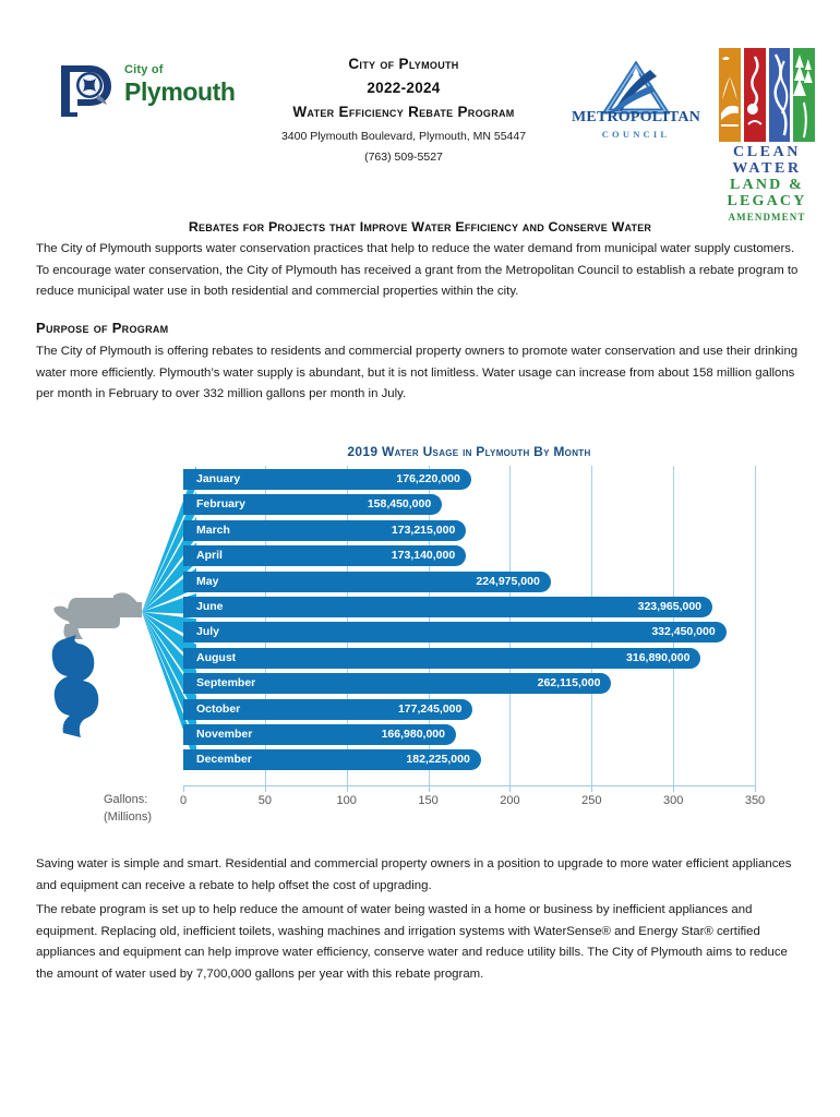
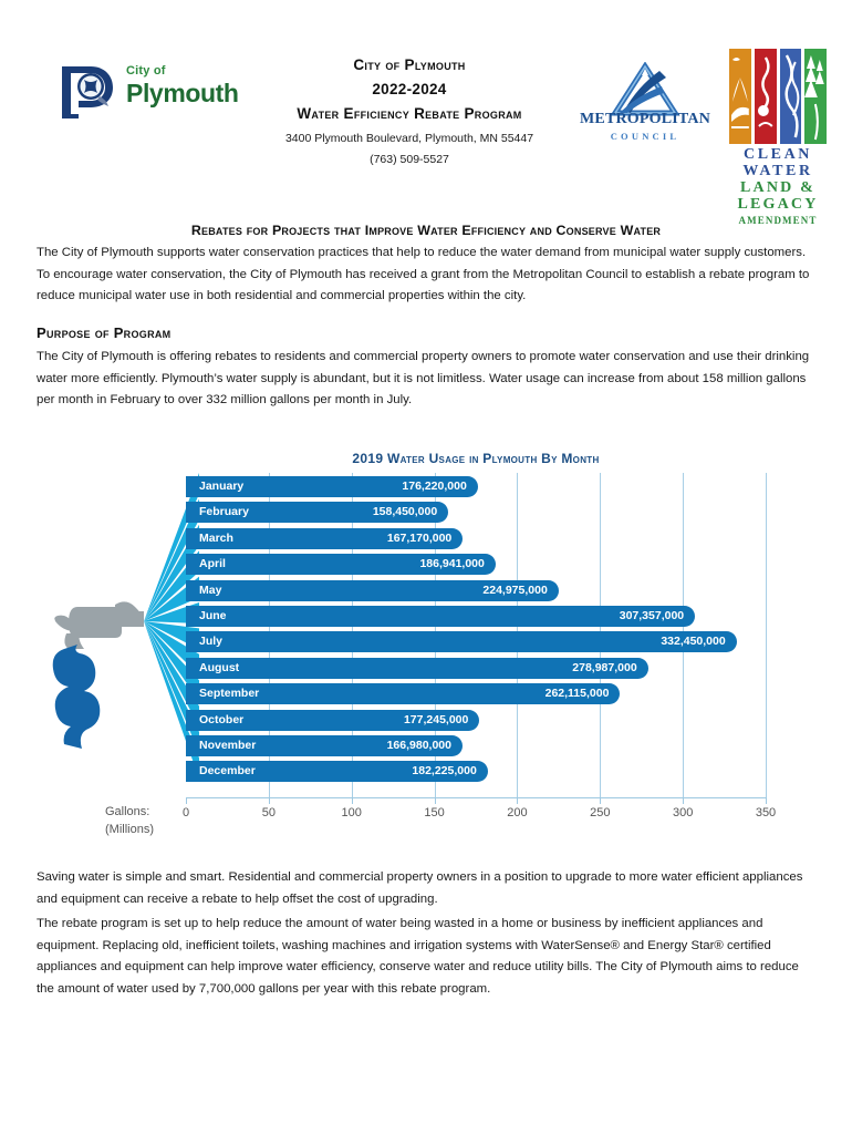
March: 173,215,000 -> 167,170,000
April: 173,140,000 -> 186,941,000
June: 323,965,000 -> 307,357,000
August: 316,890,000 -> 278,987,000
